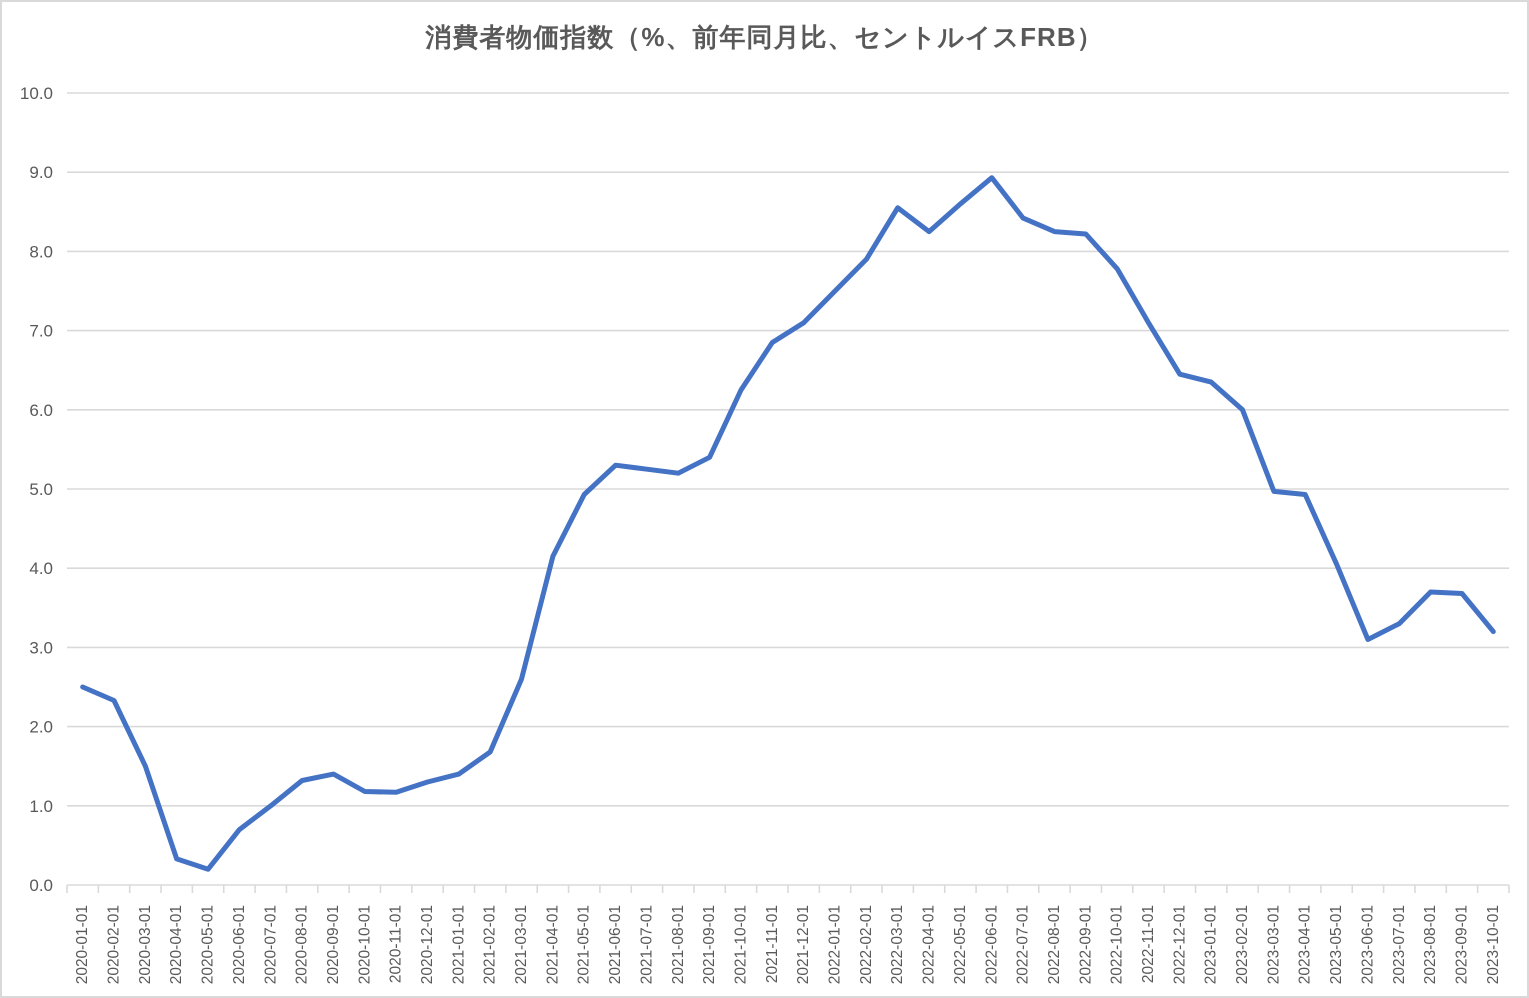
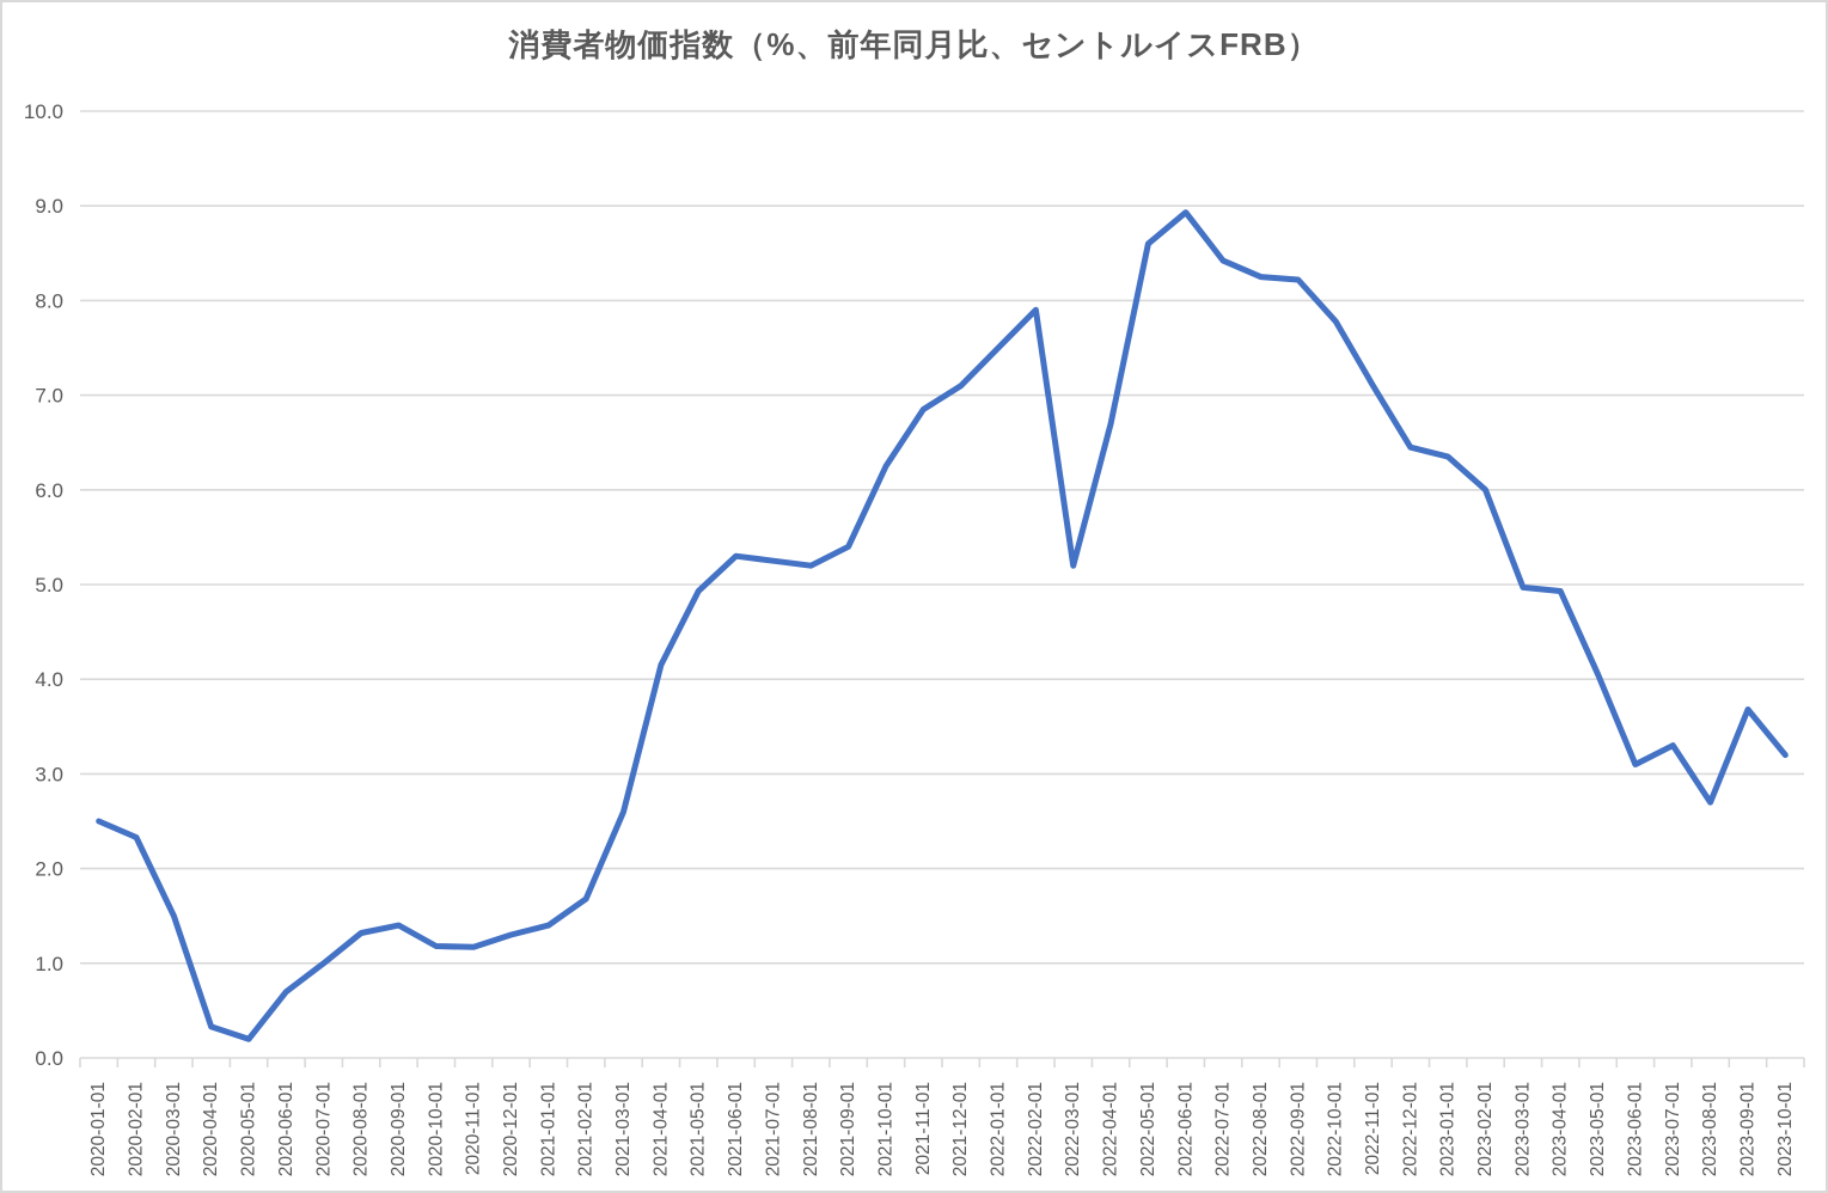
2022-03-01: 8.6 -> 5.2
2022-04-01: 8.2 -> 6.7
2023-08-01: 3.7 -> 2.7
